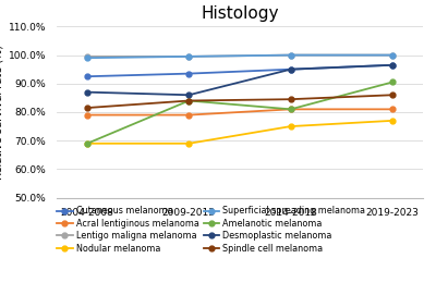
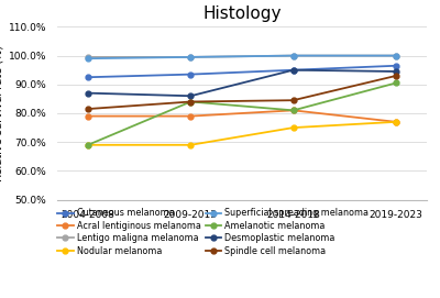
Acral lentiginous melanoma/2019-2023: 81% -> 77%
Desmoplastic melanoma/2019-2023: 96.5% -> 94.5%
Spindle cell melanoma/2019-2023: 86.0% -> 93.0%
